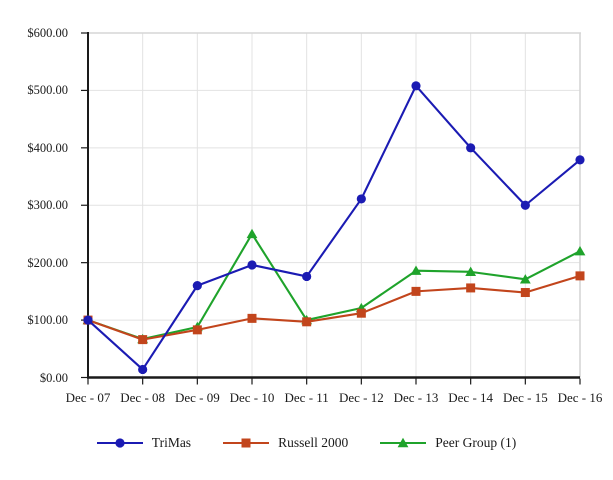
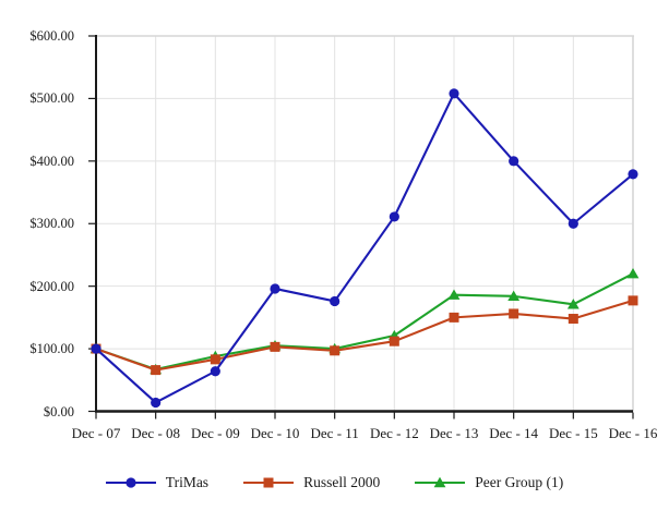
TriMas/Dec - 09: $160 -> $60
Peer Group (1)/Dec - 10: $250 -> $100
